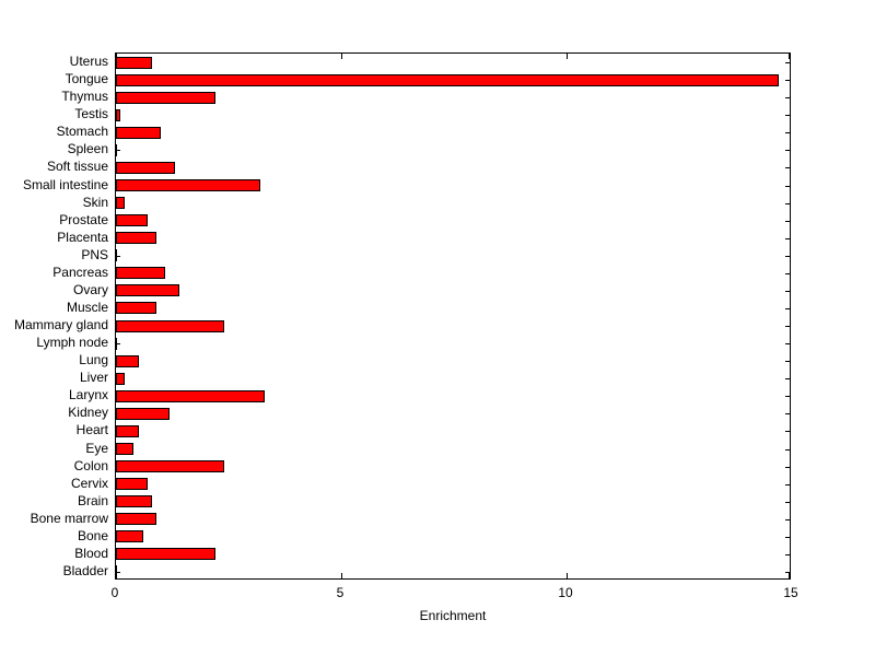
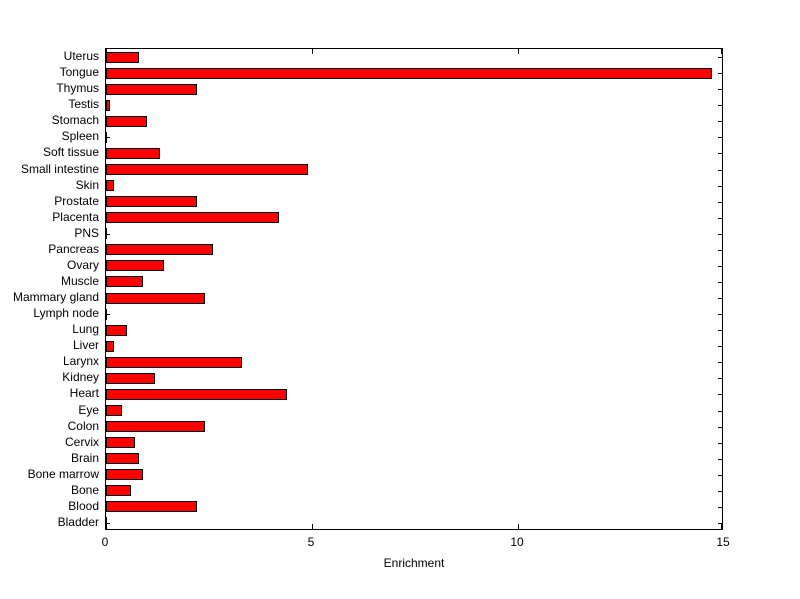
Small intestine: 3.2 -> 4.9
Prostate: 0.7 -> 2.2
Placenta: 0.9 -> 4.2
Pancreas: 1.1 -> 2.6
Heart: 0.5 -> 4.4
